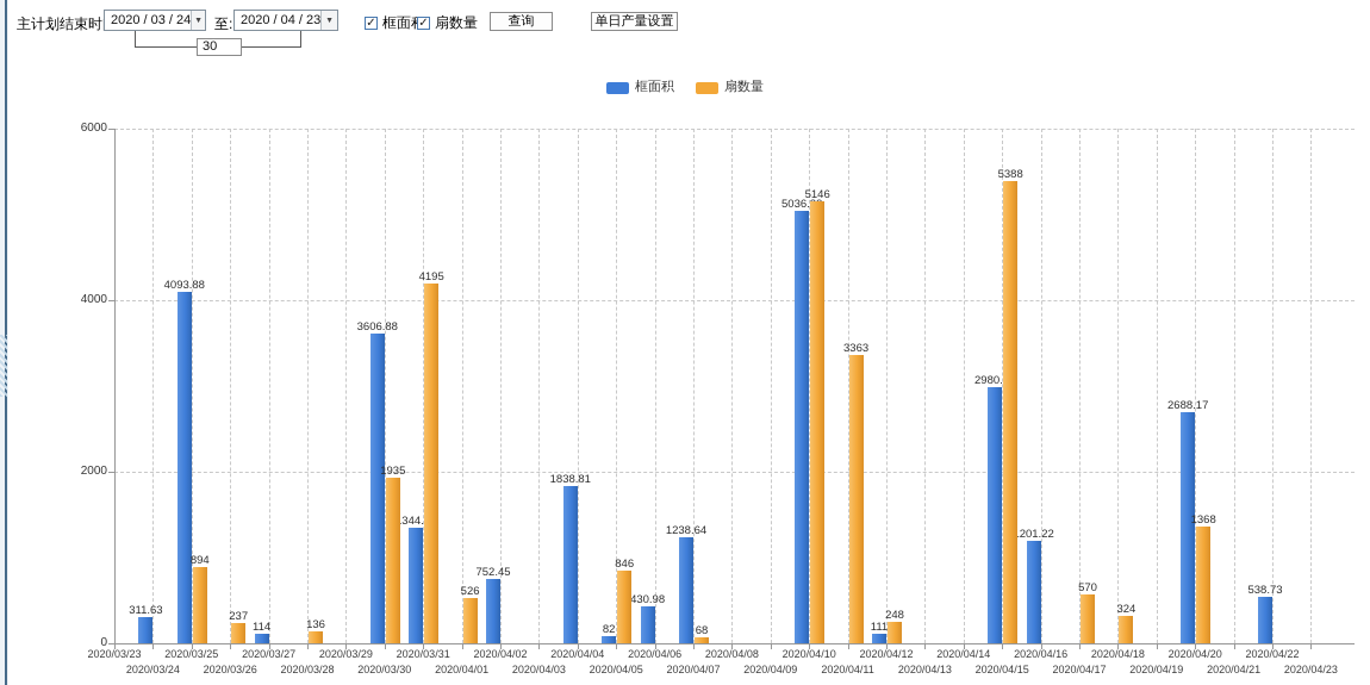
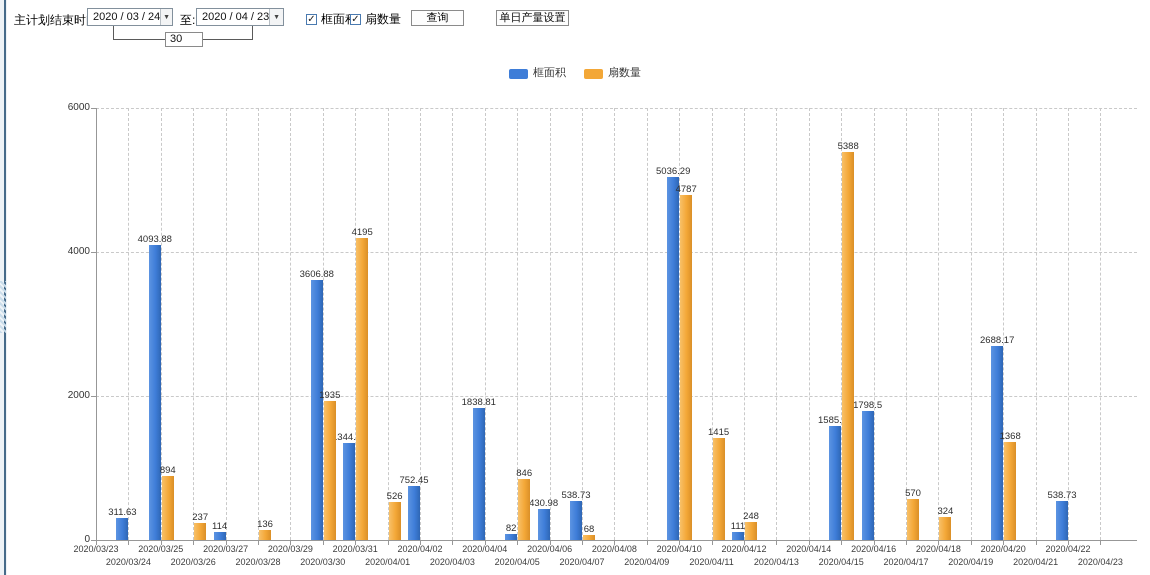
框面积/2020/04/07: 1238.64 -> 538.73
扇数量/2020/04/10: 5146 -> 4787
扇数量/2020/04/11: 3363 -> 1415
框面积/2020/04/15: 2980.47 -> 1585.96
框面积/2020/04/16: 1201.22 -> 1798.5
